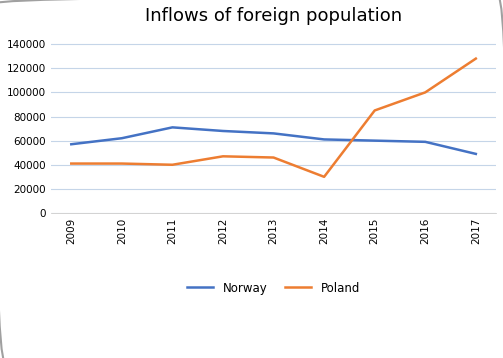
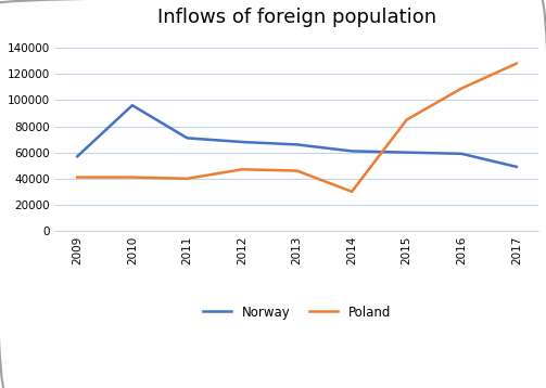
Norway/2010: 62000 -> 96000
Poland/2016: 100000 -> 109000
